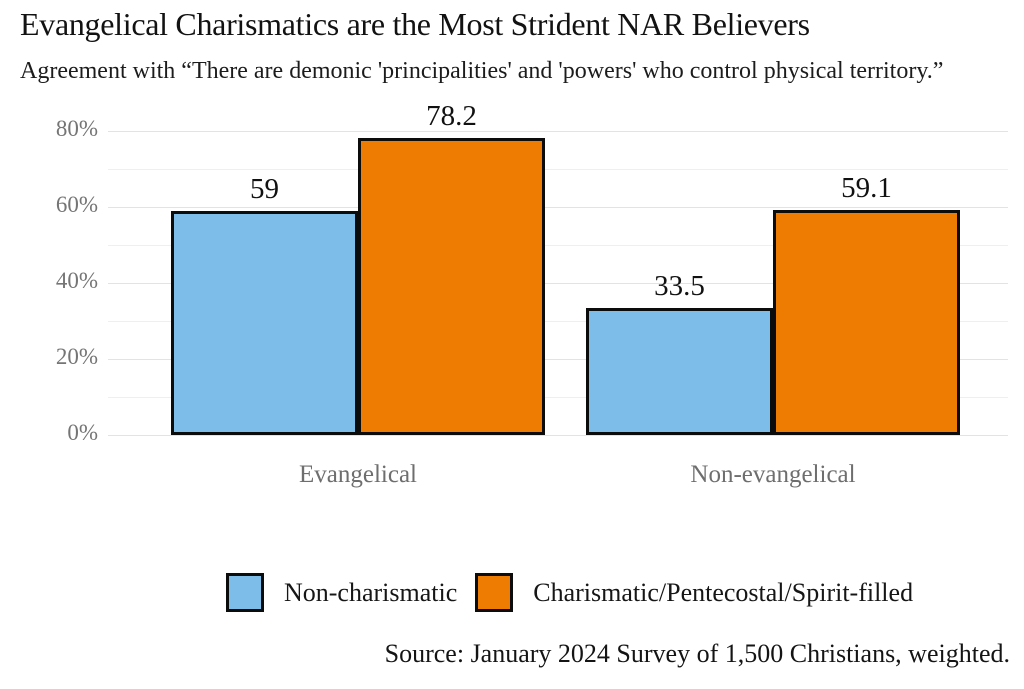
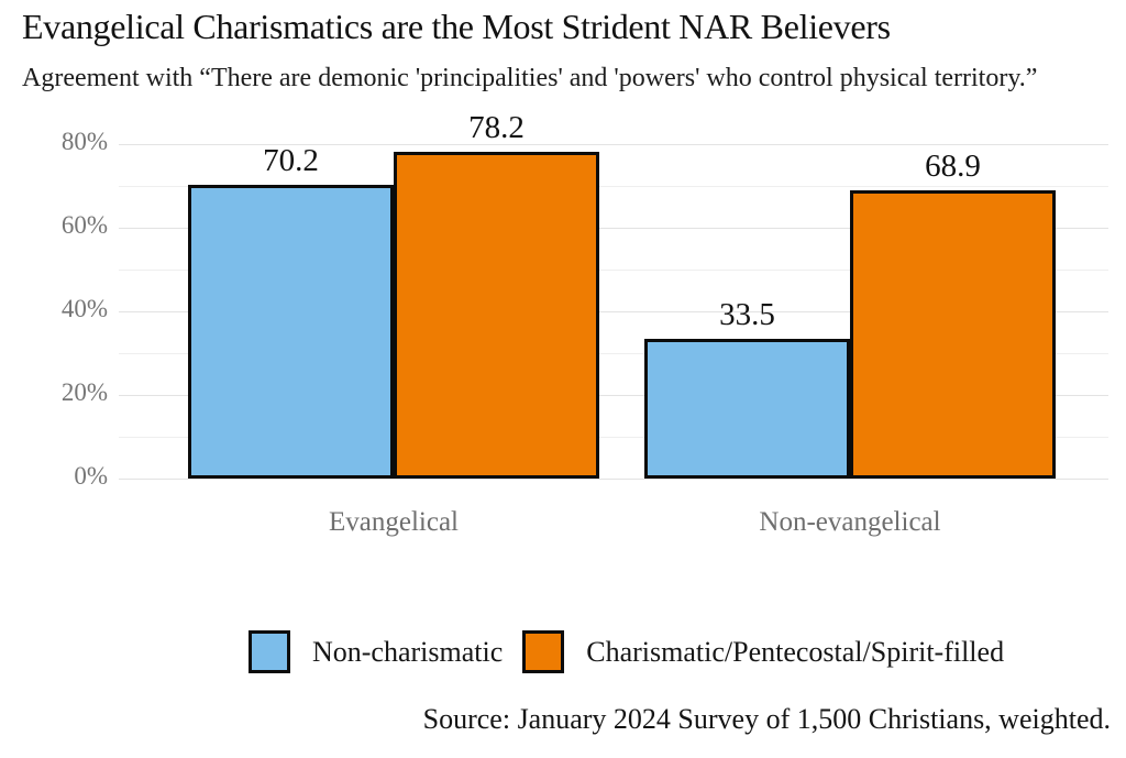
Non-charismatic/Evangelical: 59 -> 70.2
Charismatic/Pentecostal/Spirit-filled/Non-evangelical: 59.1 -> 68.9
